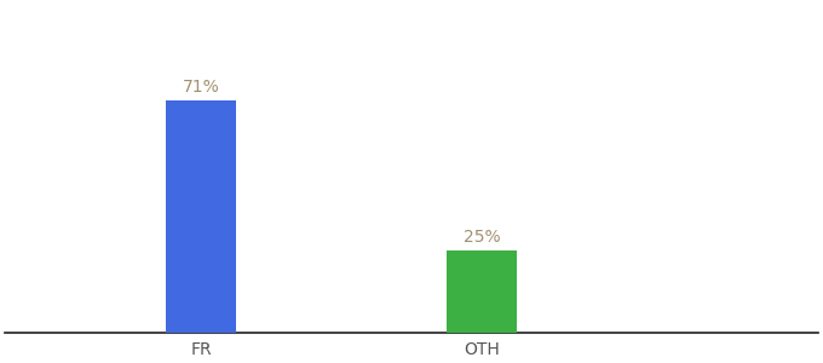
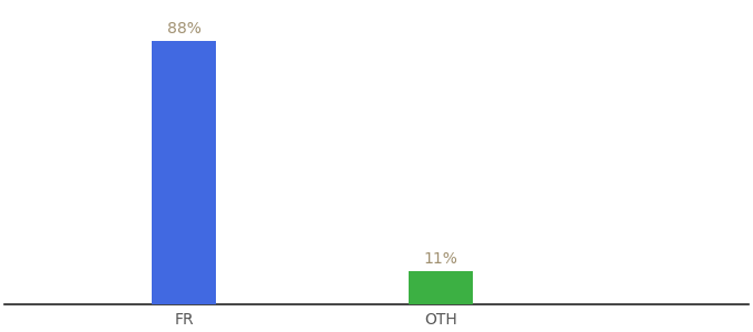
FR: 71% -> 88%
OTH: 25% -> 11%
